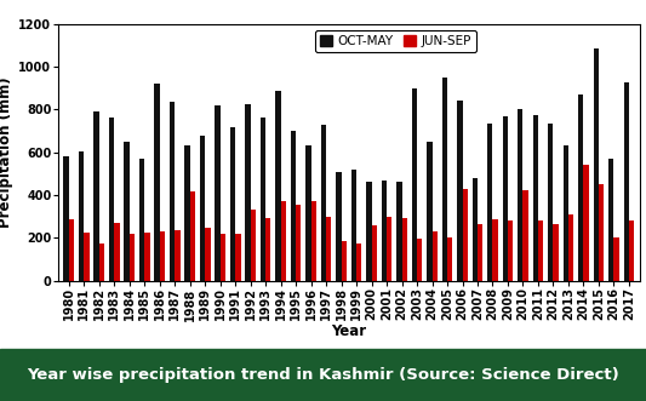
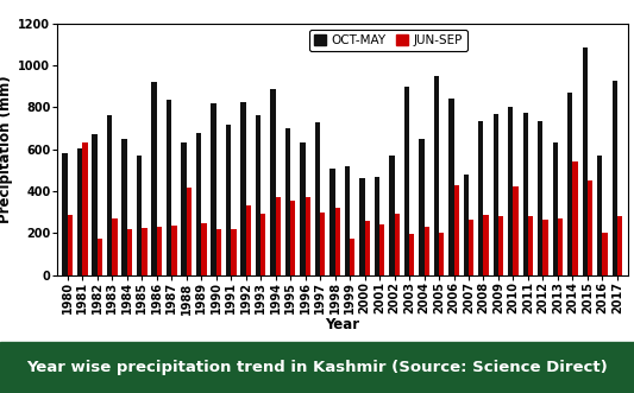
JUN-SEP/1981: 220 -> 630
OCT-MAY/1982: 790 -> 670
JUN-SEP/1998: 180 -> 320
JUN-SEP/2001: 300 -> 240
OCT-MAY/2002: 460 -> 570
JUN-SEP/2013: 310 -> 270
